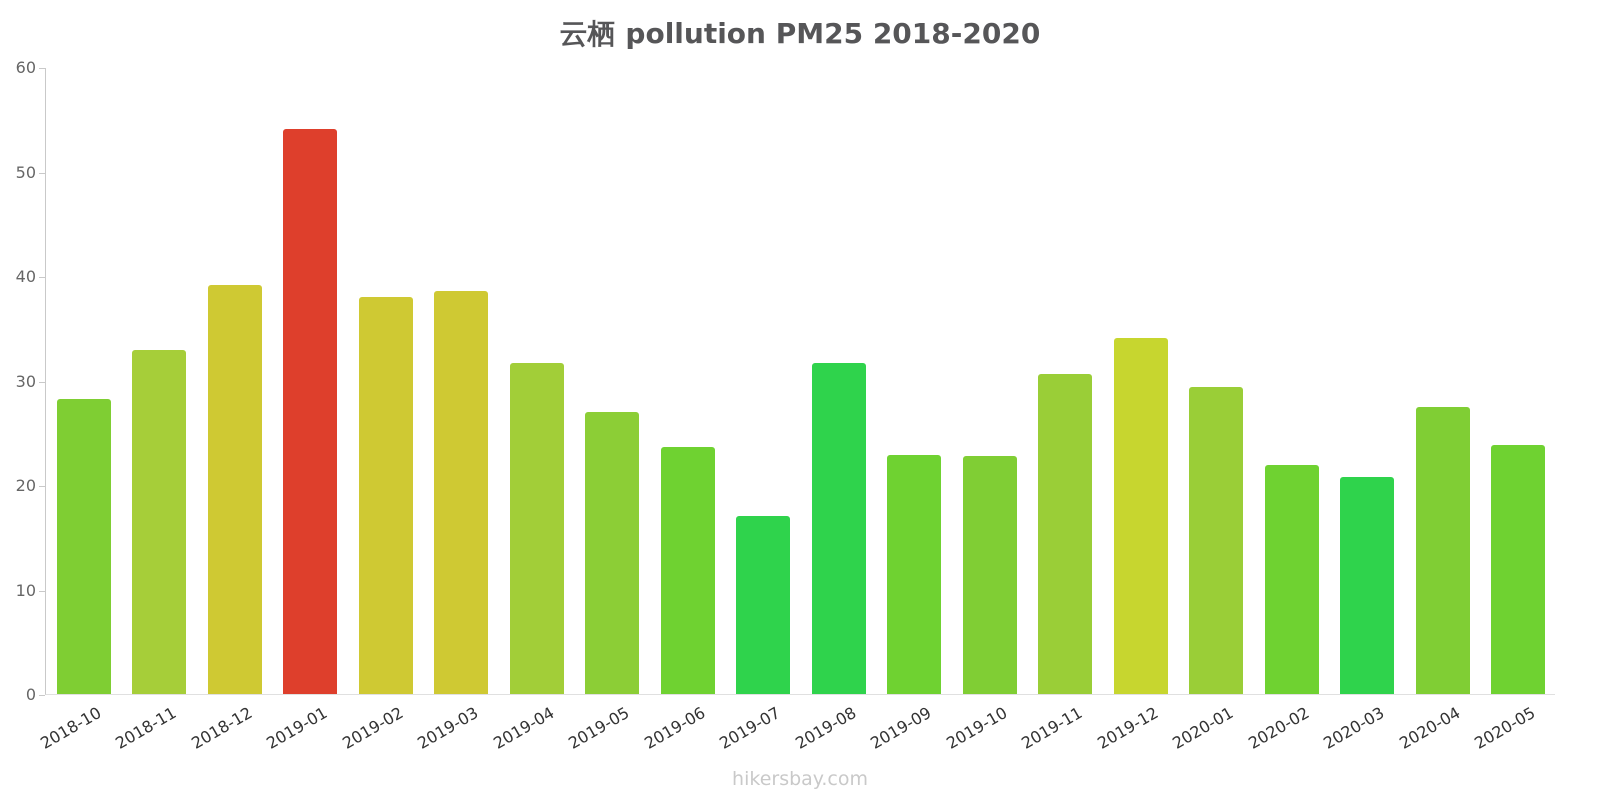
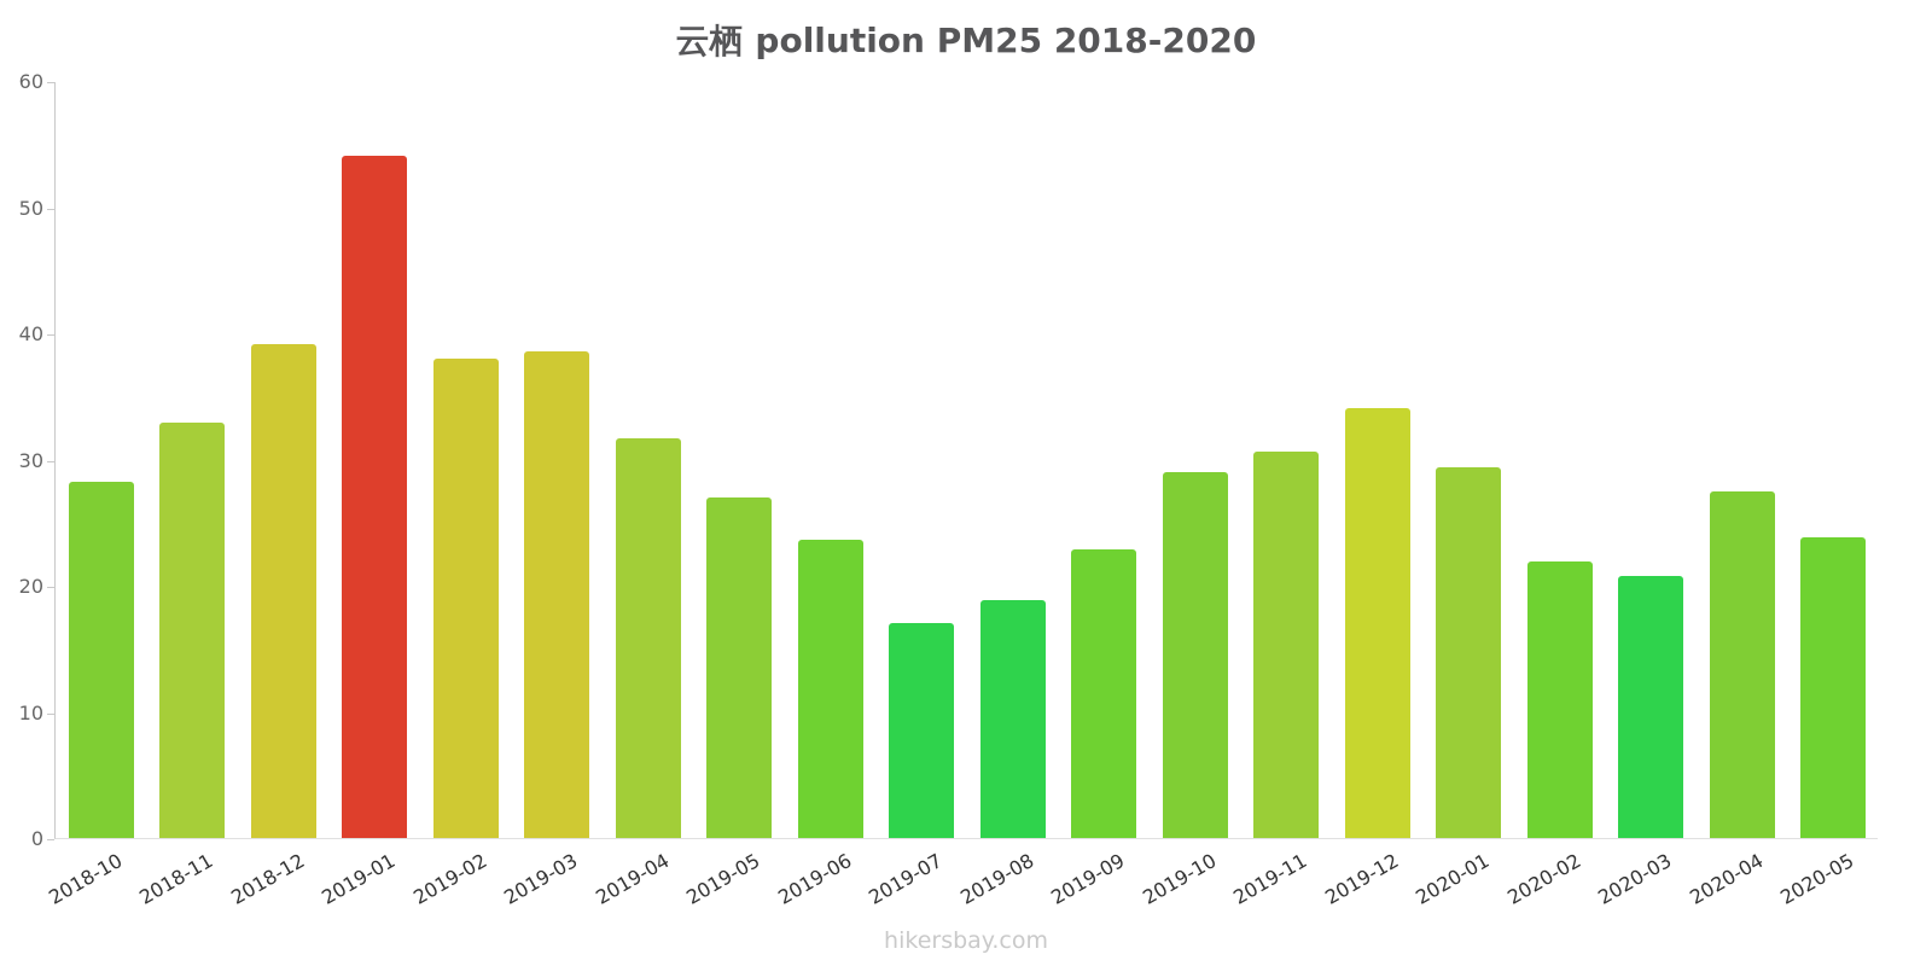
2019-08: 31.7 -> 18.9
2019-10: 22.8 -> 29.0
